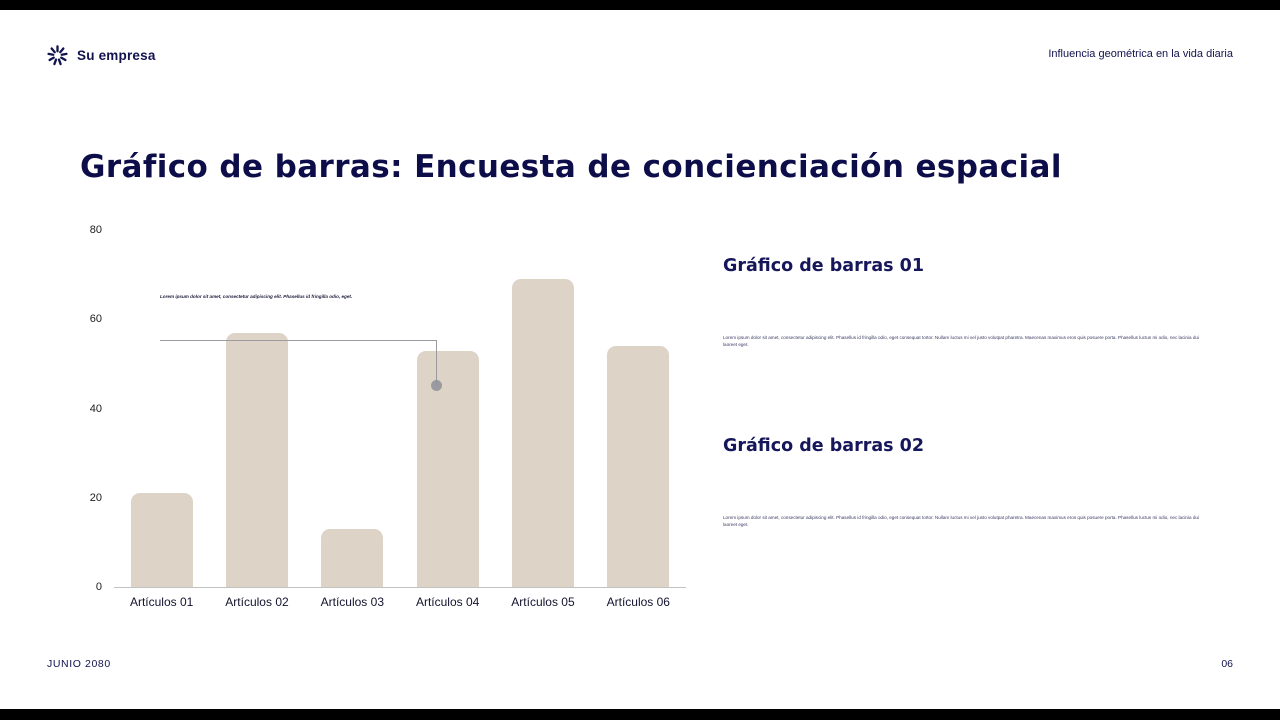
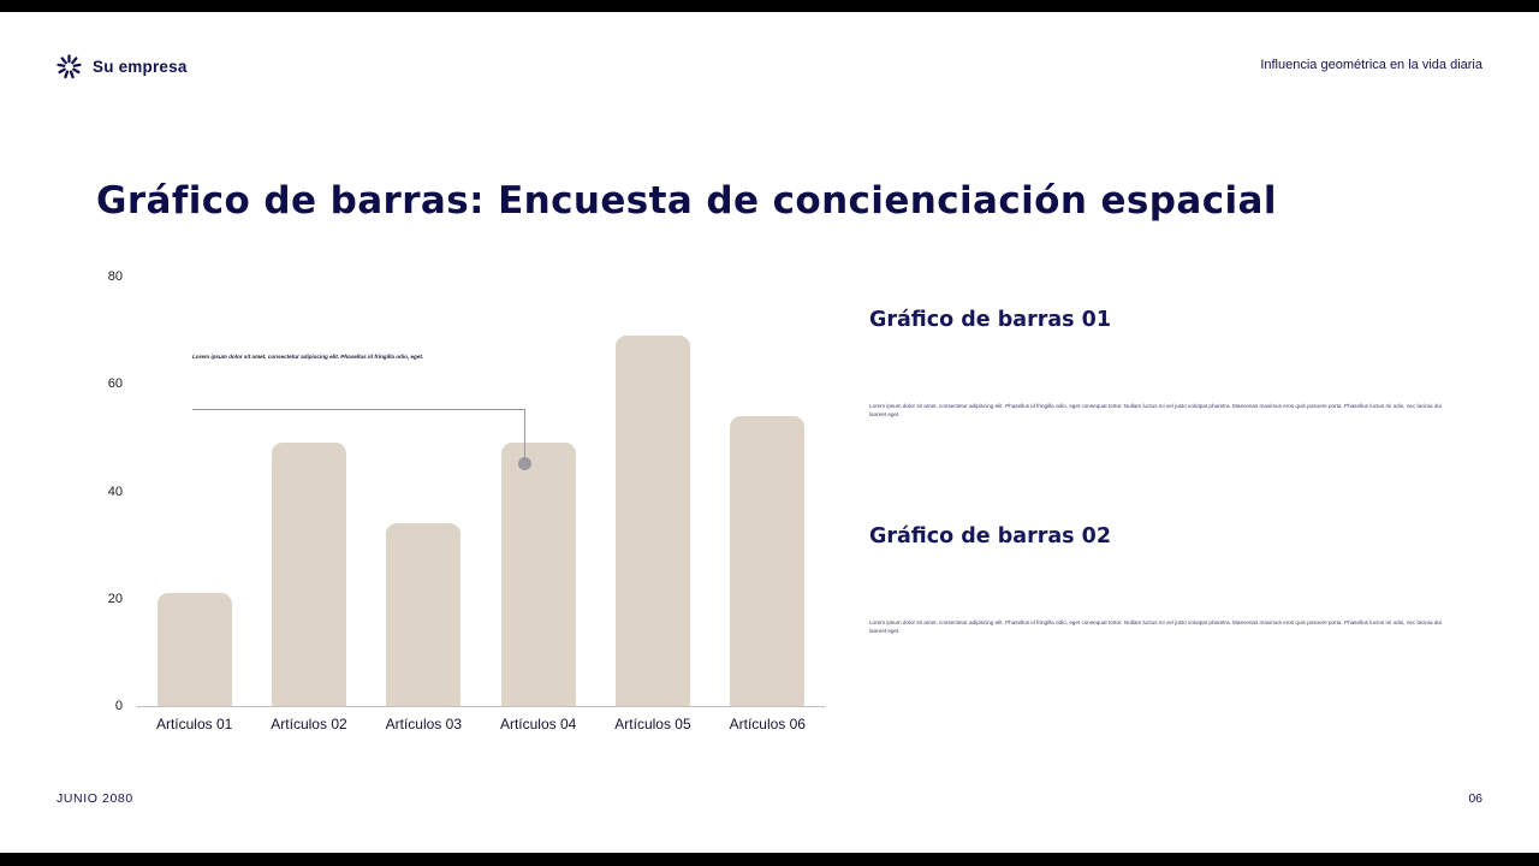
Artículos 02: 57 -> 49
Artículos 03: 13 -> 34
Artículos 04: 53 -> 49
